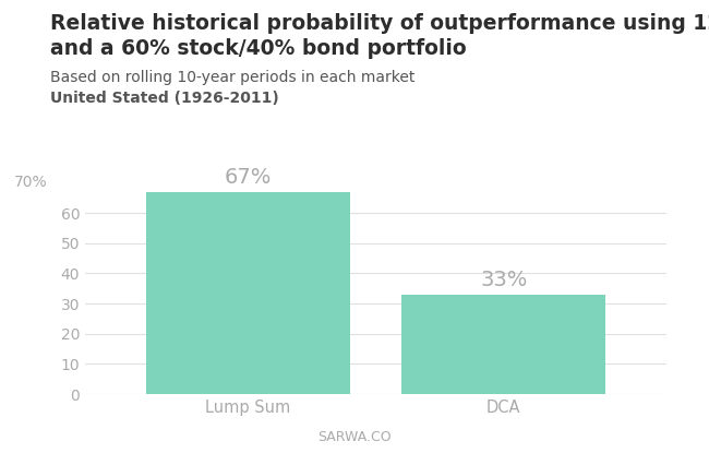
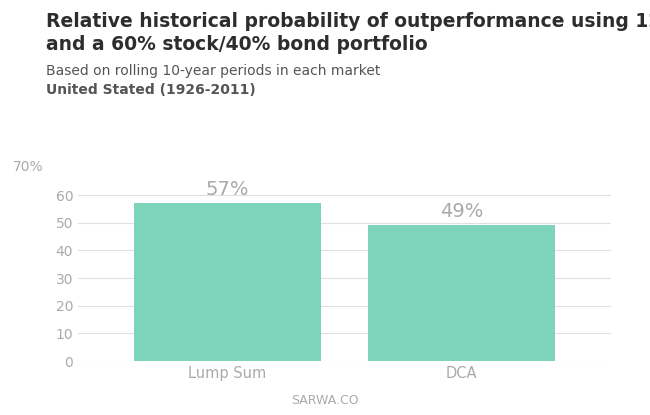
Lump Sum: 67% -> 57%
DCA: 33% -> 49%
